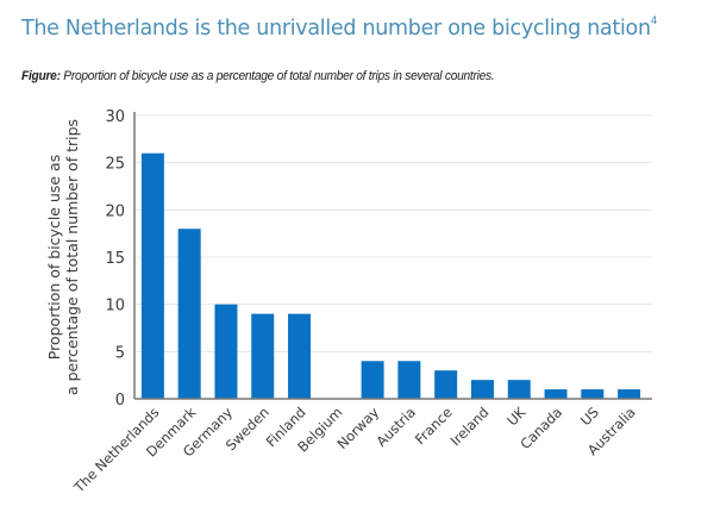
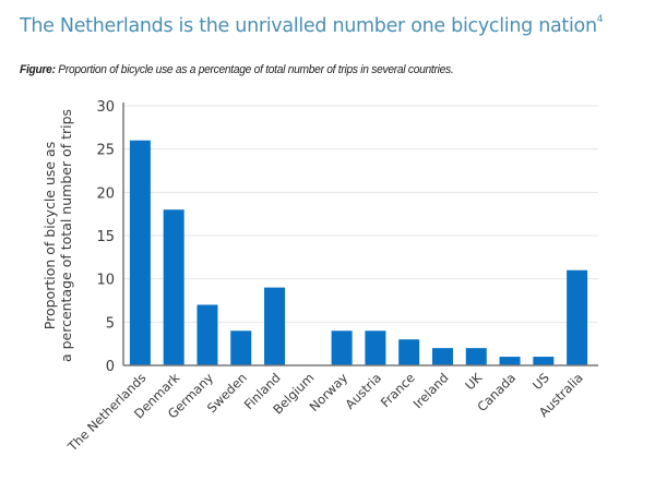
Germany: 10 -> 7
Sweden: 9 -> 4
Australia: 1 -> 11
